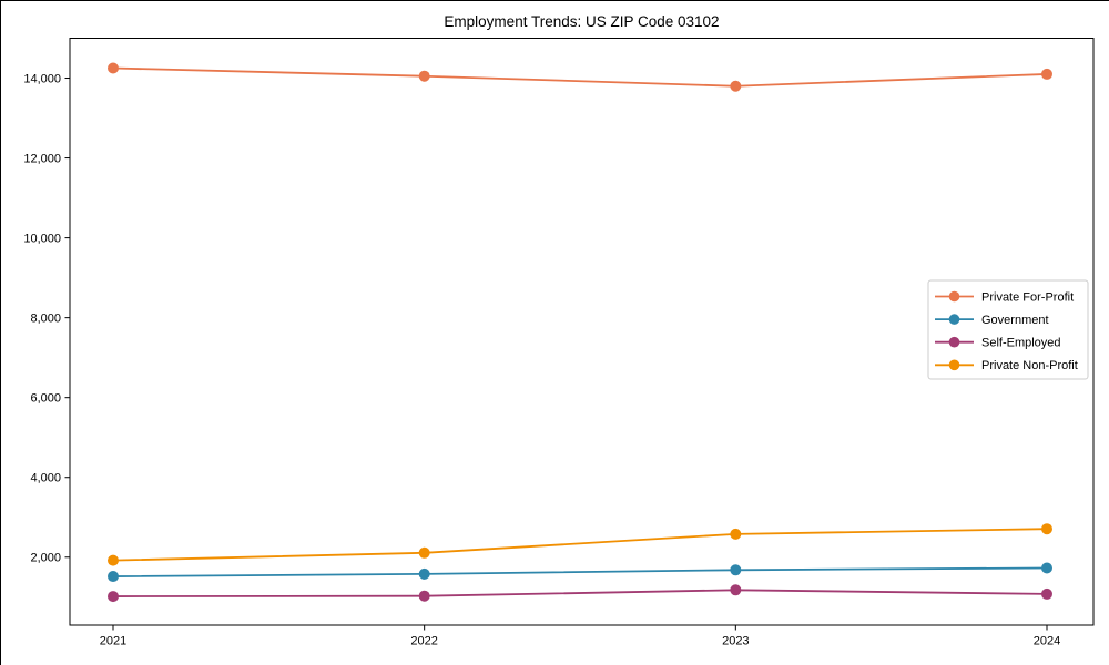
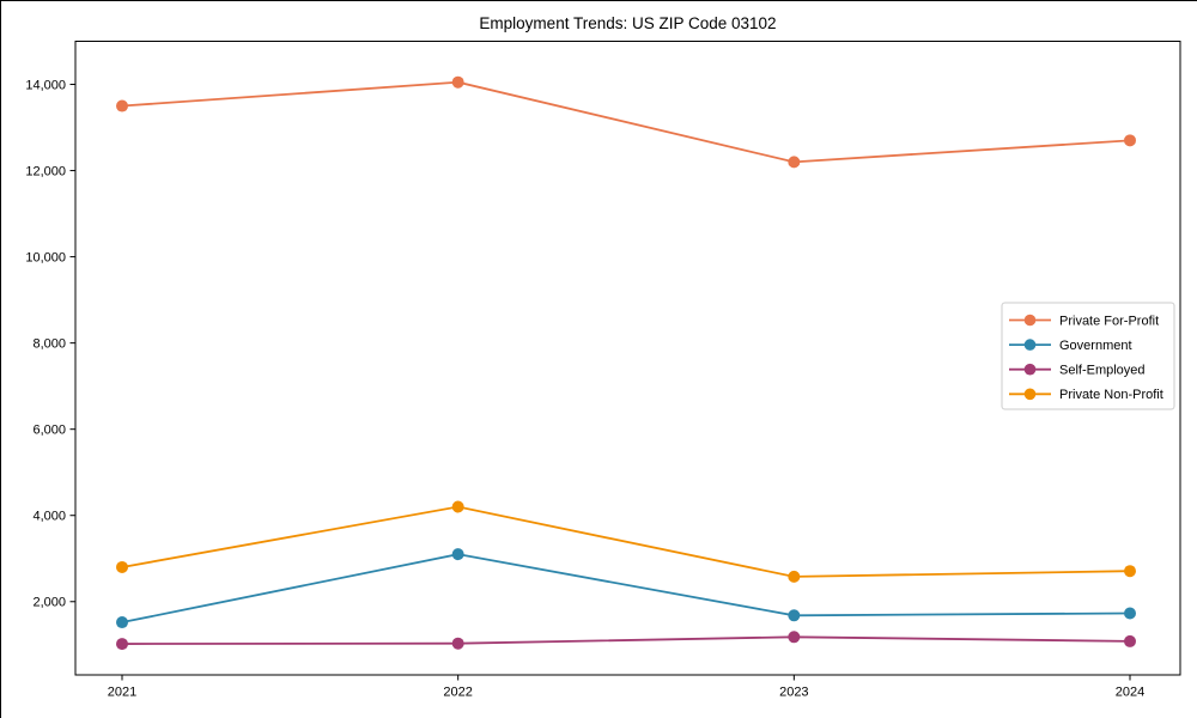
Private For-Profit/2021: 14200 -> 13500
Private Non-Profit/2021: 1900 -> 2800
Government/2022: 1600 -> 3100
Private Non-Profit/2022: 2100 -> 4200
Private For-Profit/2023: 13800 -> 12200
Private For-Profit/2024: 14100 -> 12700
